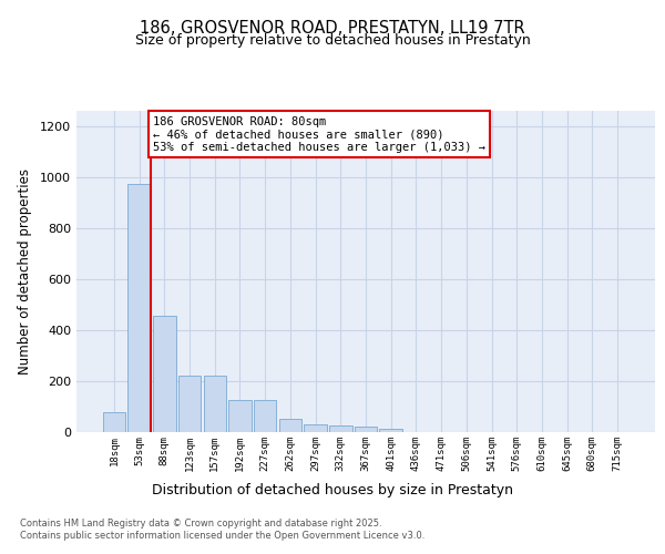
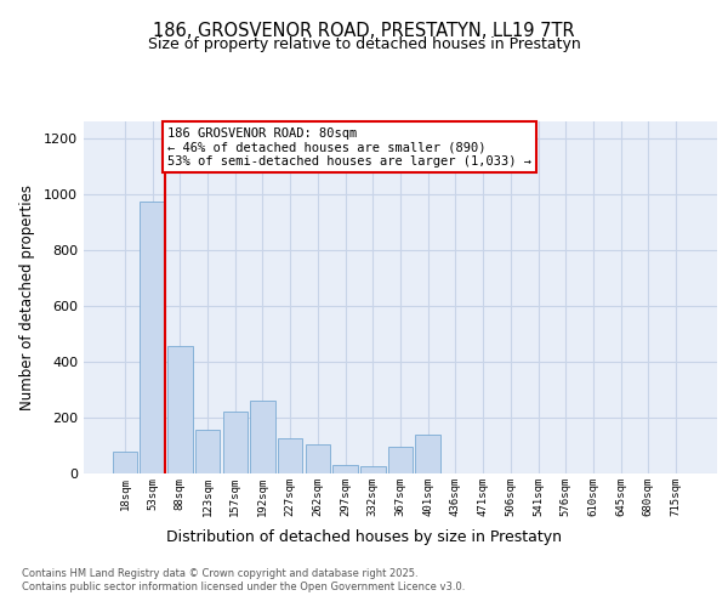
123sqm: 220 -> 155
192sqm: 125 -> 260
262sqm: 50 -> 105
367sqm: 22 -> 95
401sqm: 15 -> 140
